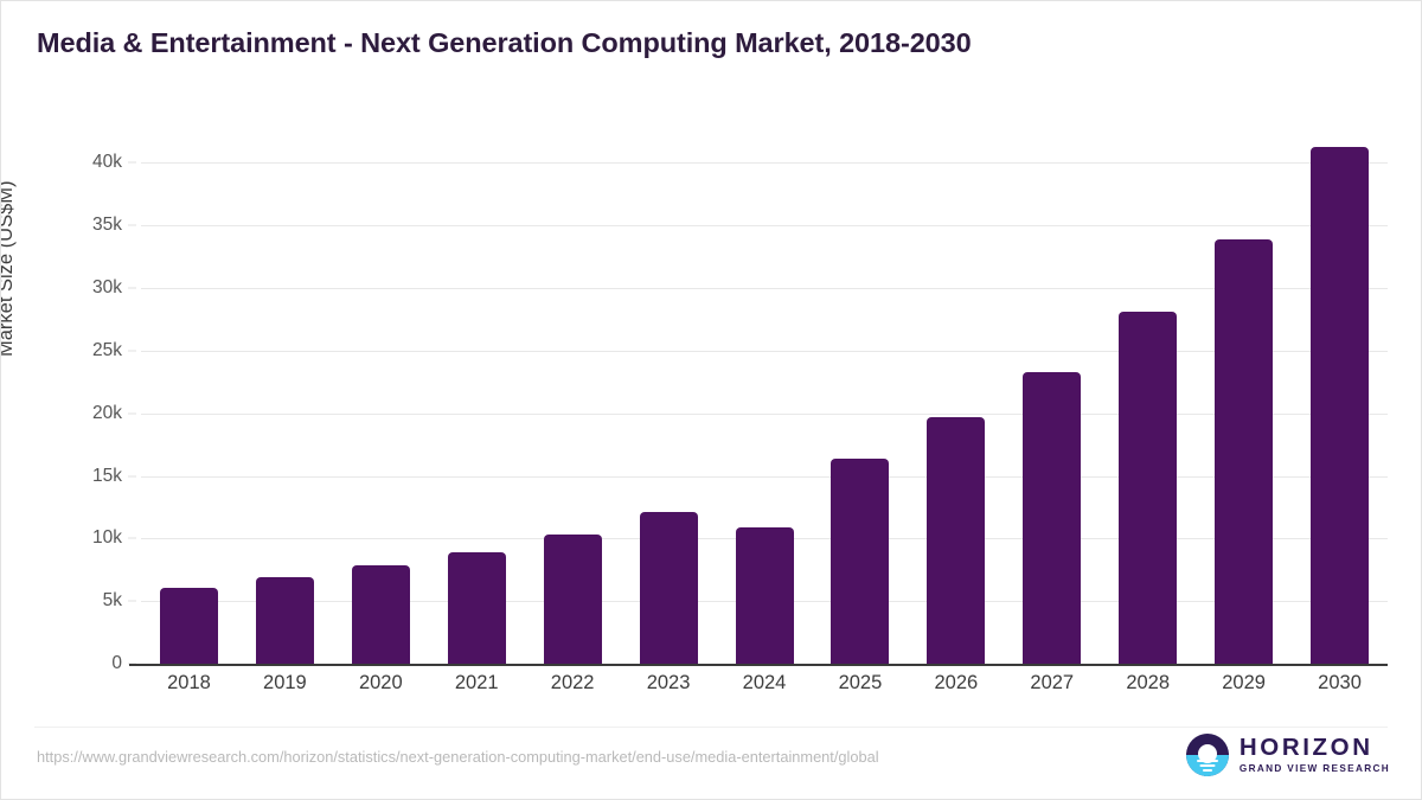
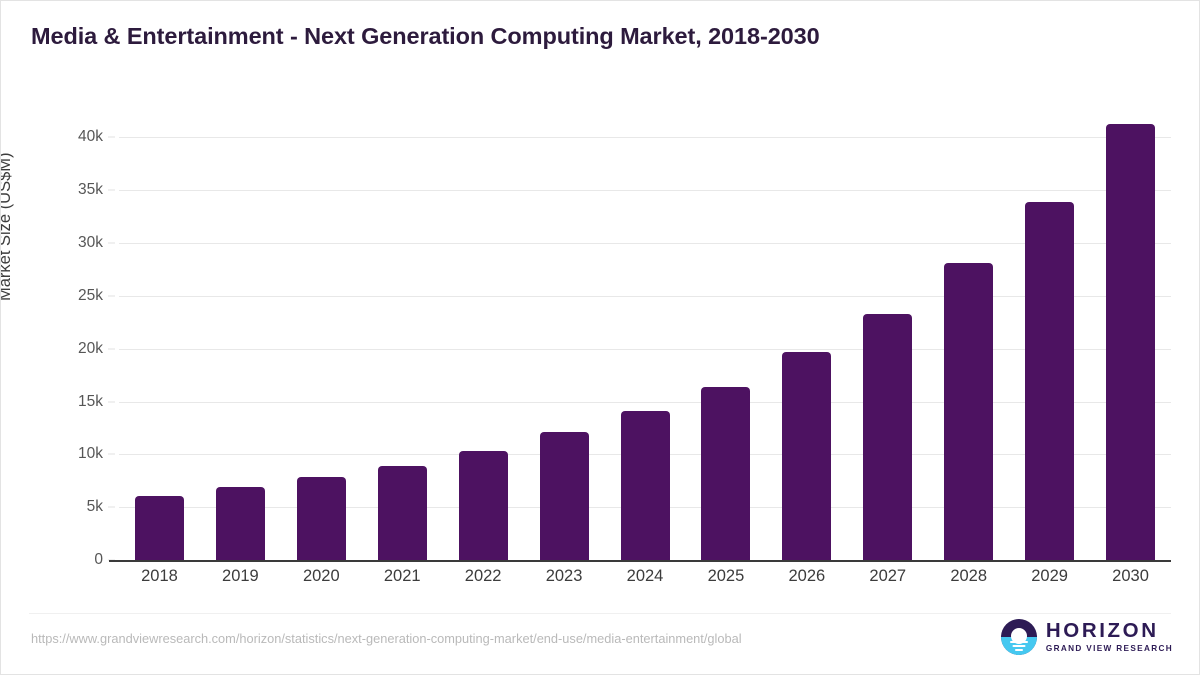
2024: 10.9k -> 14.1k
